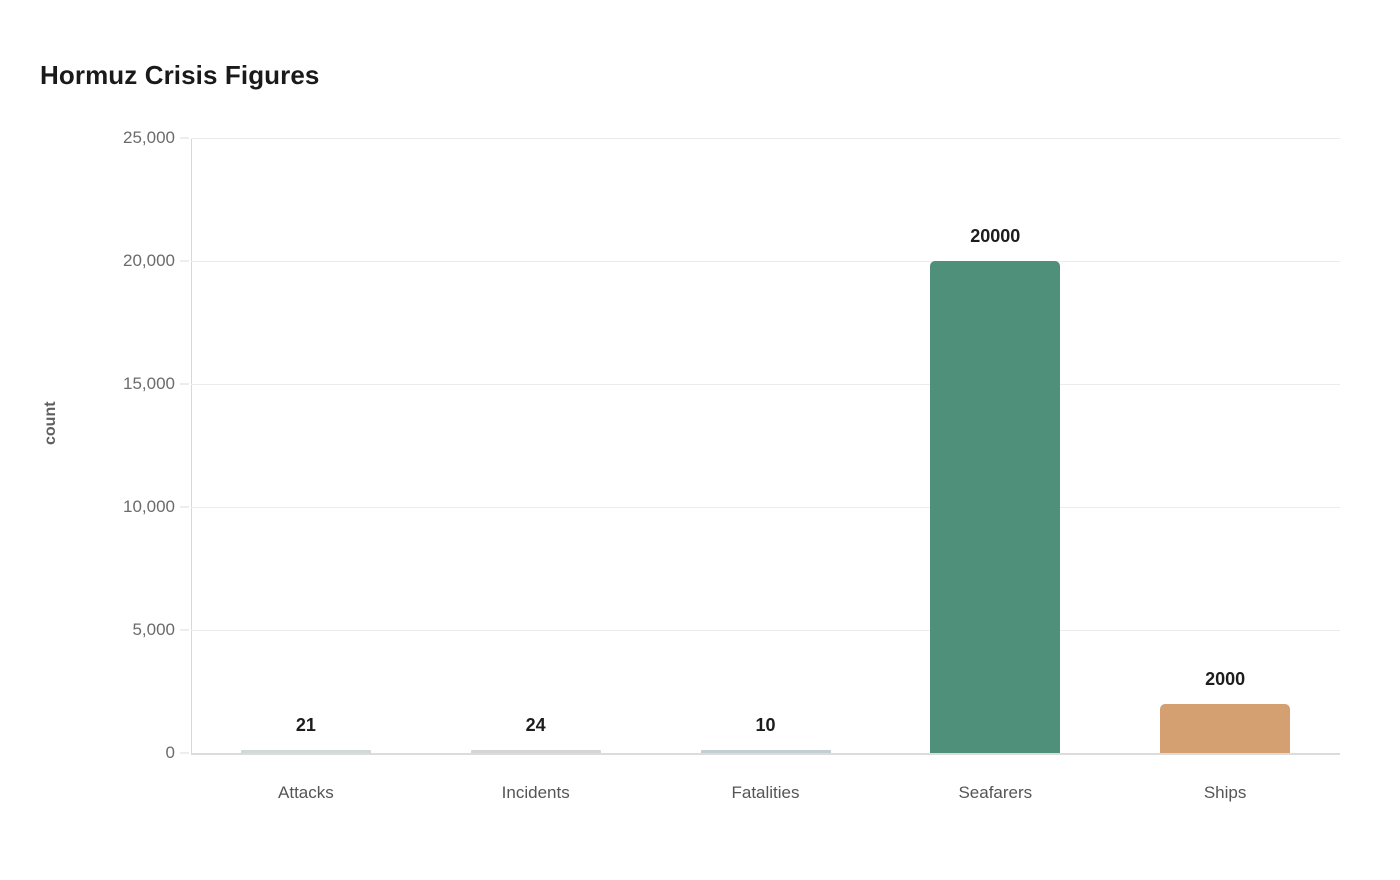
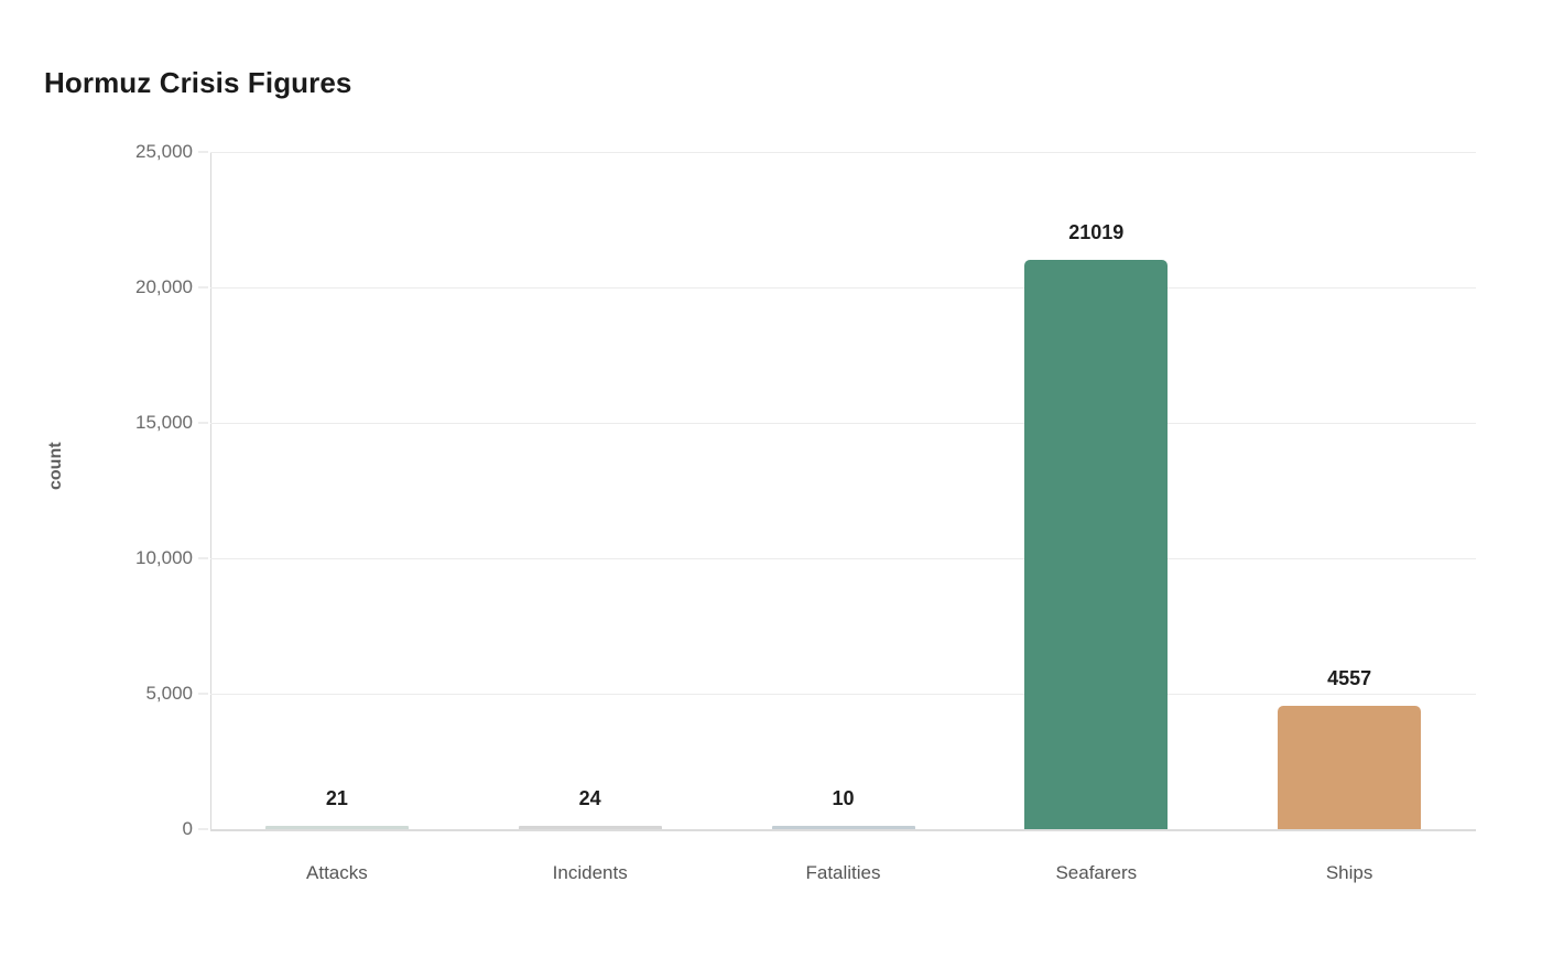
Seafarers: 20000 -> 21019
Ships: 2000 -> 4557
